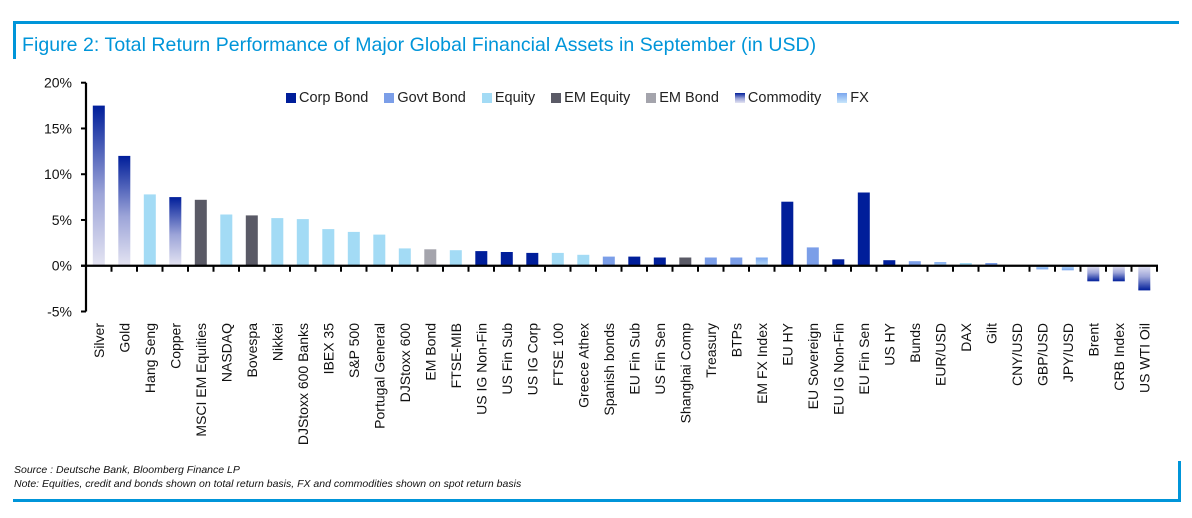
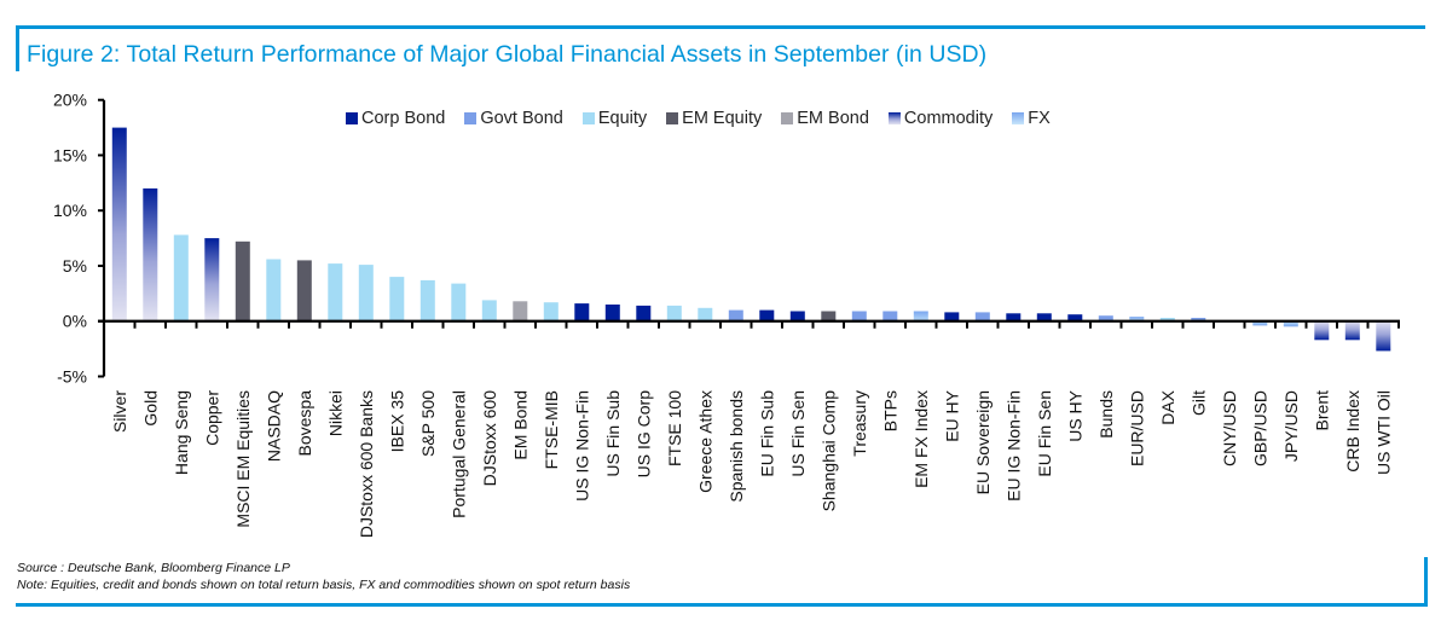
EU HY: 7% -> 1%
EU Sovereign: 2% -> 1%
EU Fin Sen: 8% -> 1%
